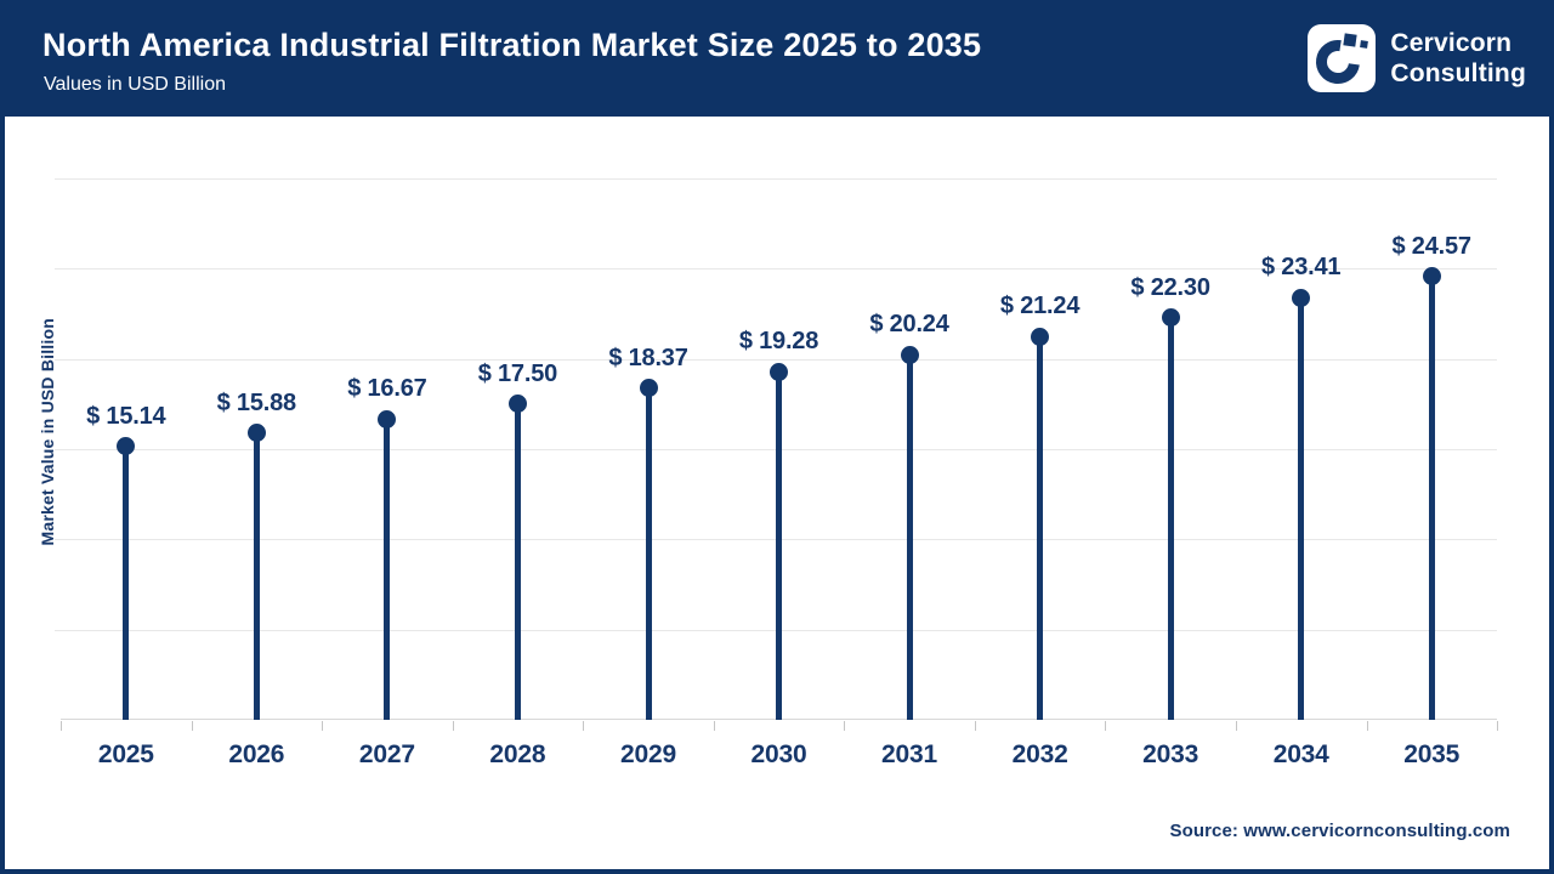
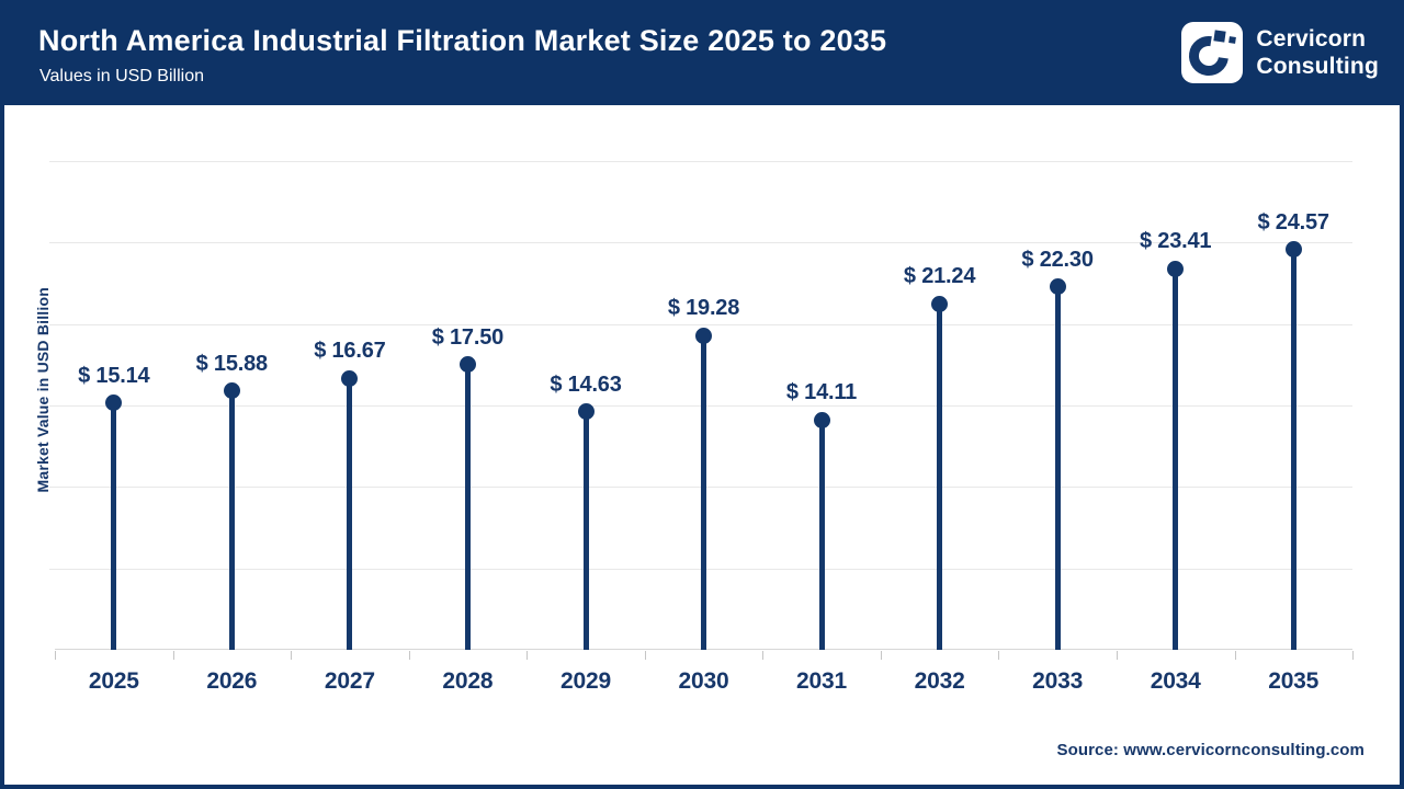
2029: 18.37 -> 14.63
2031: 20.24 -> 14.11
